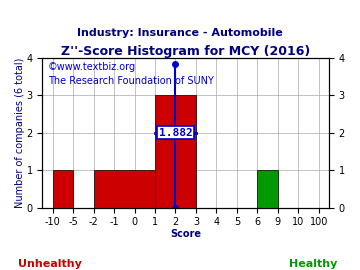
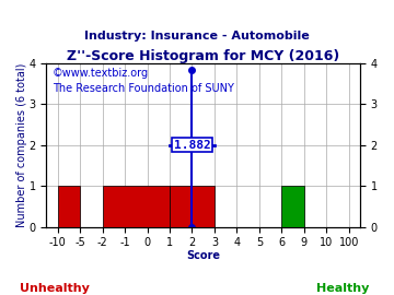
2: 3 -> 1
